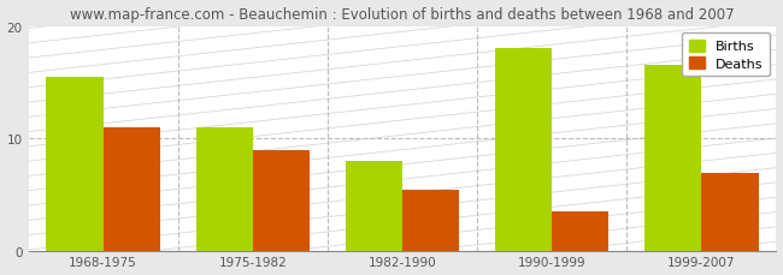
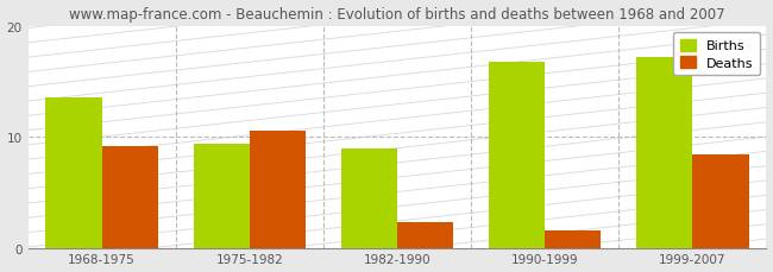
Births/1968-1975: 15.5 -> 13.6
Deaths/1968-1975: 11.0 -> 9.2
Births/1975-1982: 11.0 -> 9.4
Deaths/1975-1982: 9.0 -> 10.6
Births/1982-1990: 8.0 -> 9.0
Deaths/1982-1990: 5.5 -> 2.4
Births/1990-1999: 18.0 -> 16.8
Deaths/1990-1999: 3.5 -> 1.6
Births/1999-2007: 16.5 -> 17.2
Deaths/1999-2007: 7.0 -> 8.4
